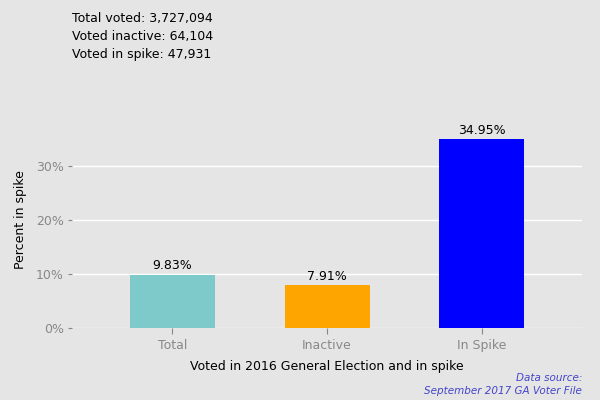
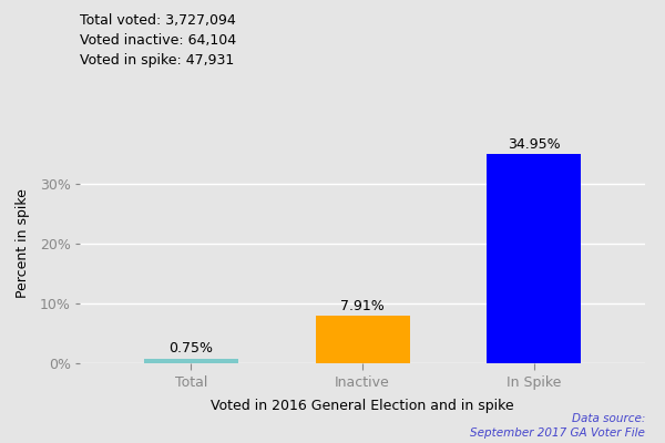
Total: 9.83% -> 0.75%
